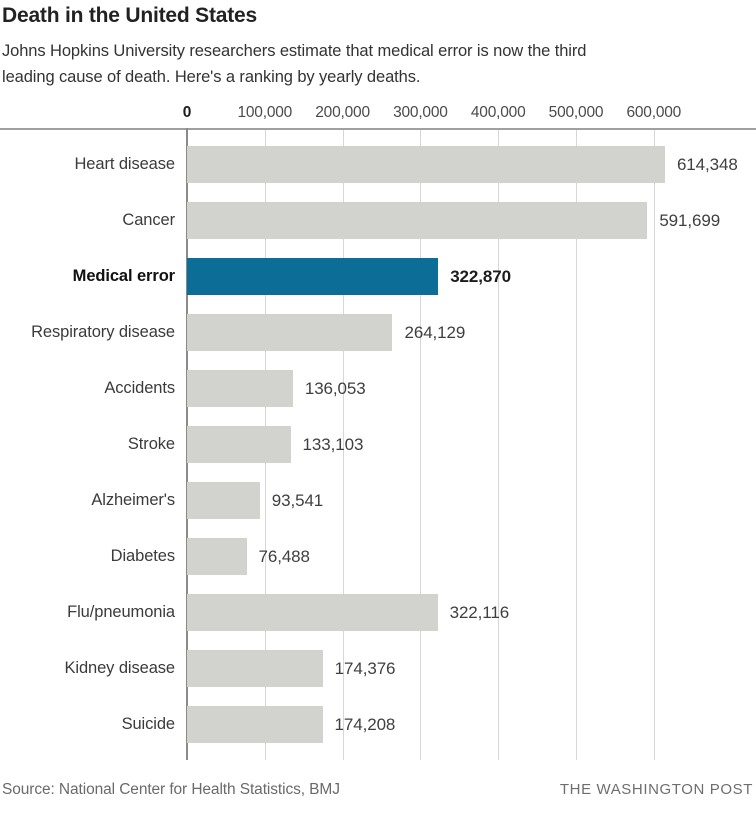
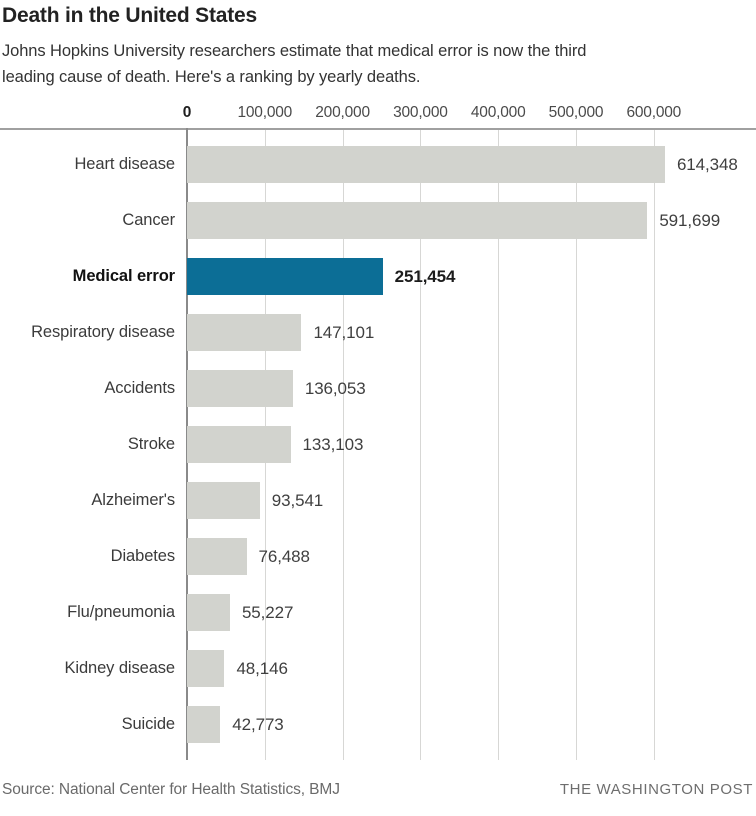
Medical error: 322,870 -> 251,454
Respiratory disease: 264,129 -> 147,101
Flu/pneumonia: 322,116 -> 55,227
Kidney disease: 174,376 -> 48,146
Suicide: 174,208 -> 42,773
